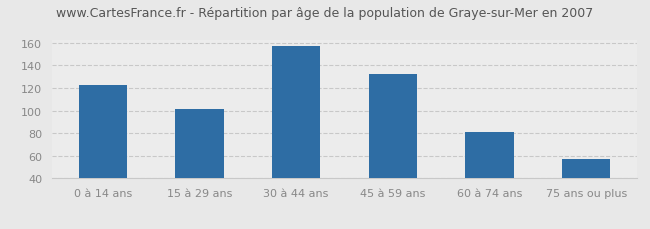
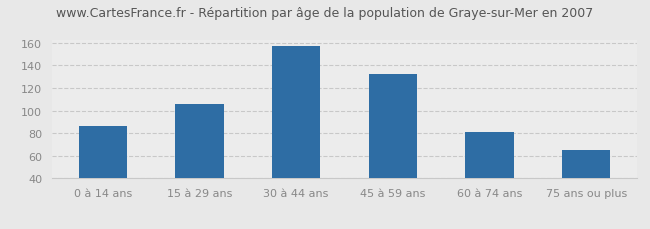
0 à 14 ans: 123 -> 86
15 à 29 ans: 101 -> 106
75 ans ou plus: 57 -> 65
